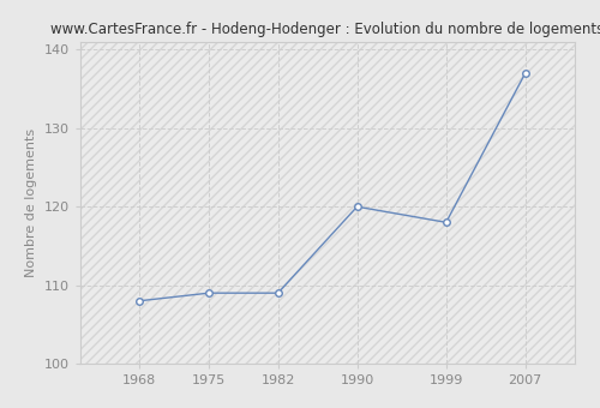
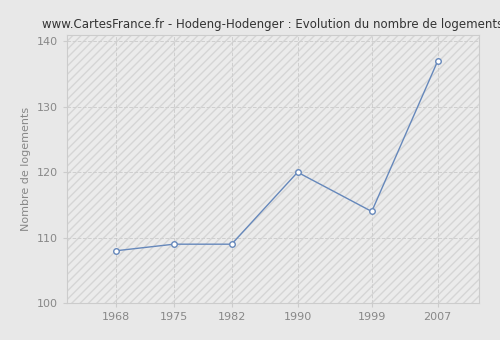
1999: 118 -> 114
